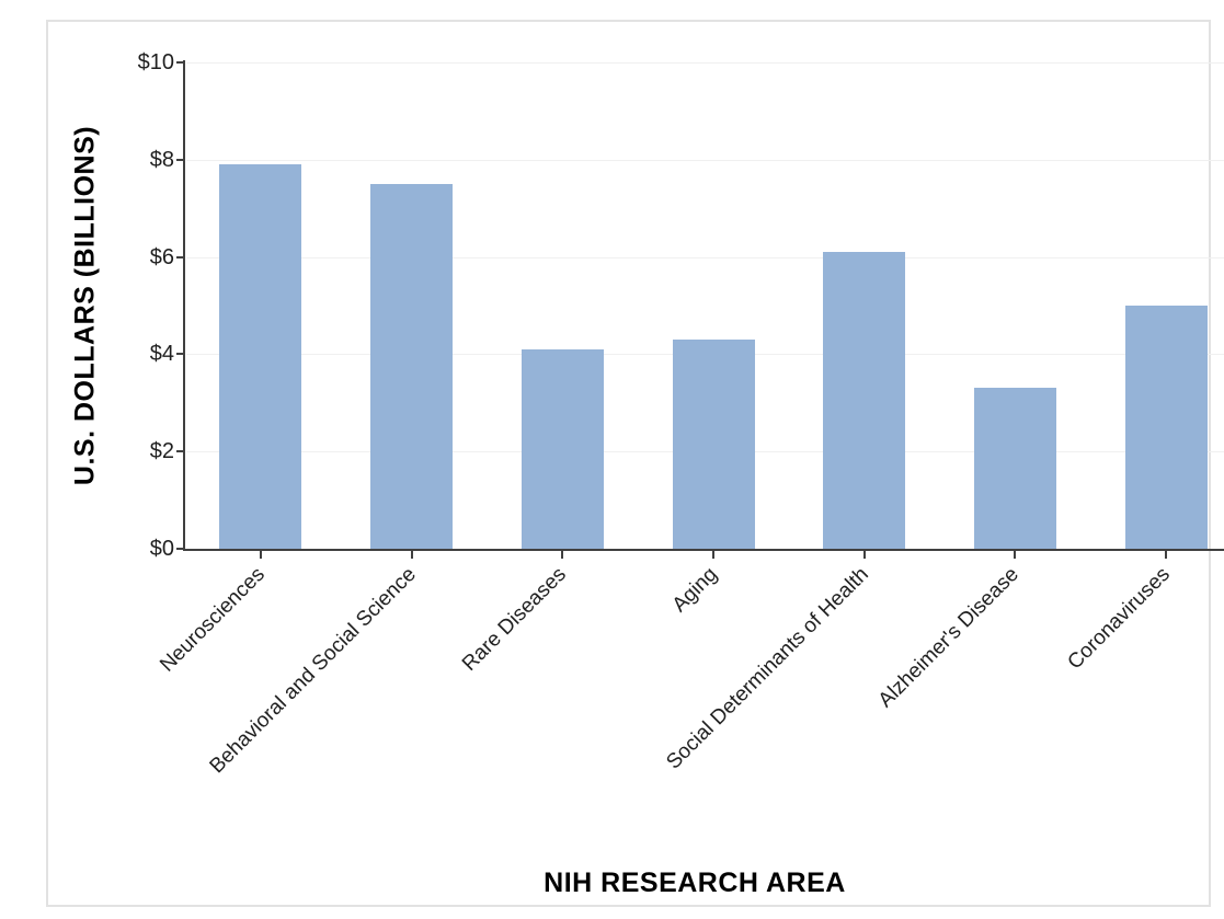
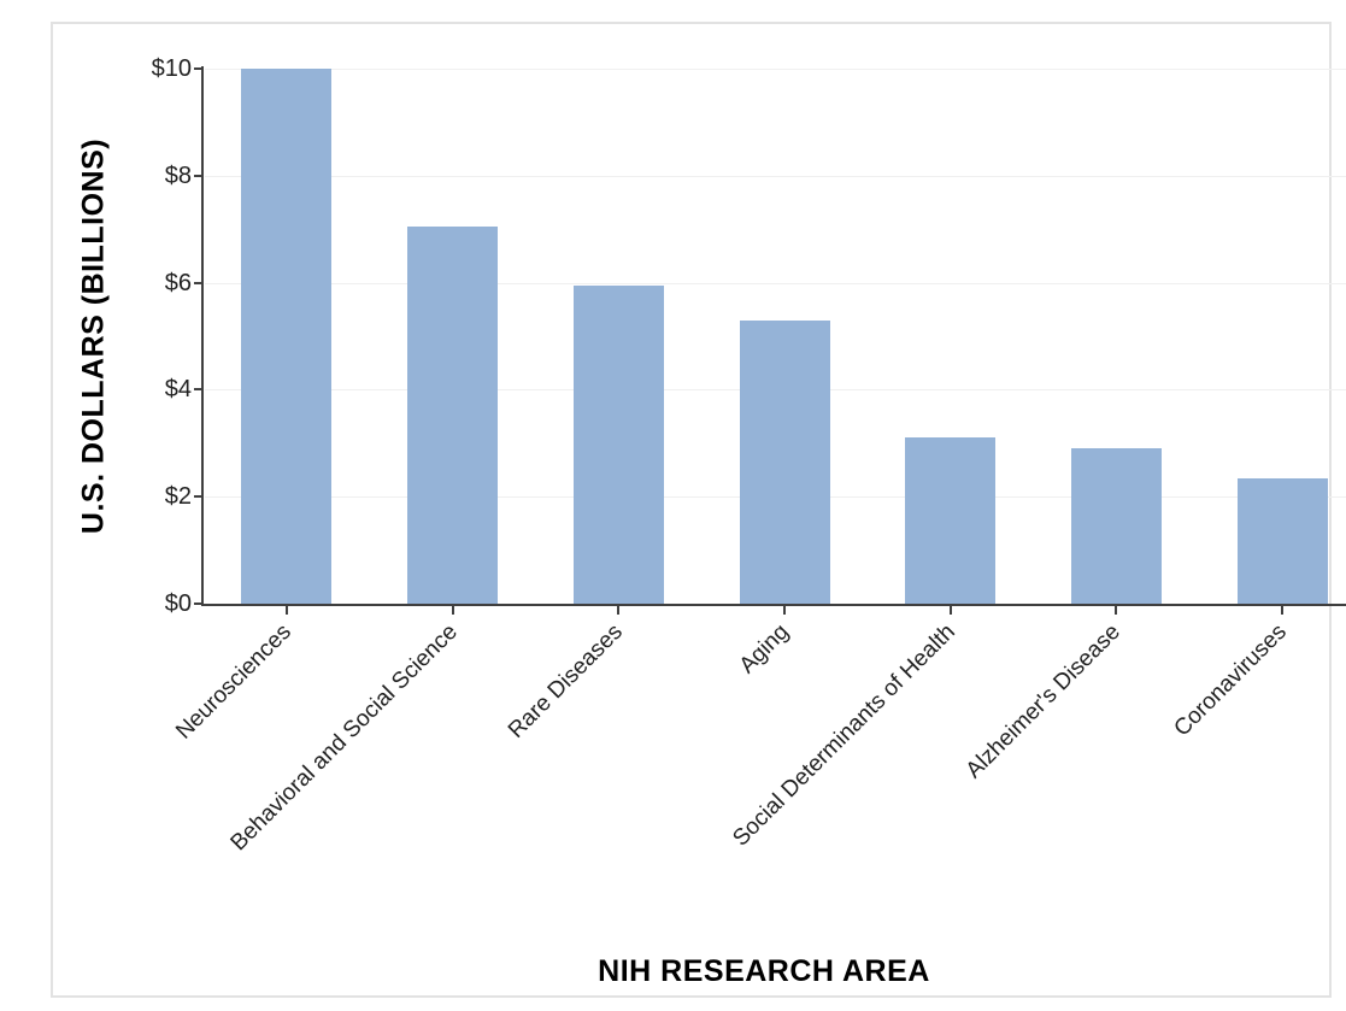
Neurosciences: $7.9 -> $10.0
Behavioral and Social Science: $7.5 -> $7.0
Rare Diseases: $4.1 -> $6.0
Aging: $4.3 -> $5.3
Social Determinants of Health: $6.1 -> $3.1
Alzheimer's Disease: $3.3 -> $2.9
Coronaviruses: $5.0 -> $2.4
